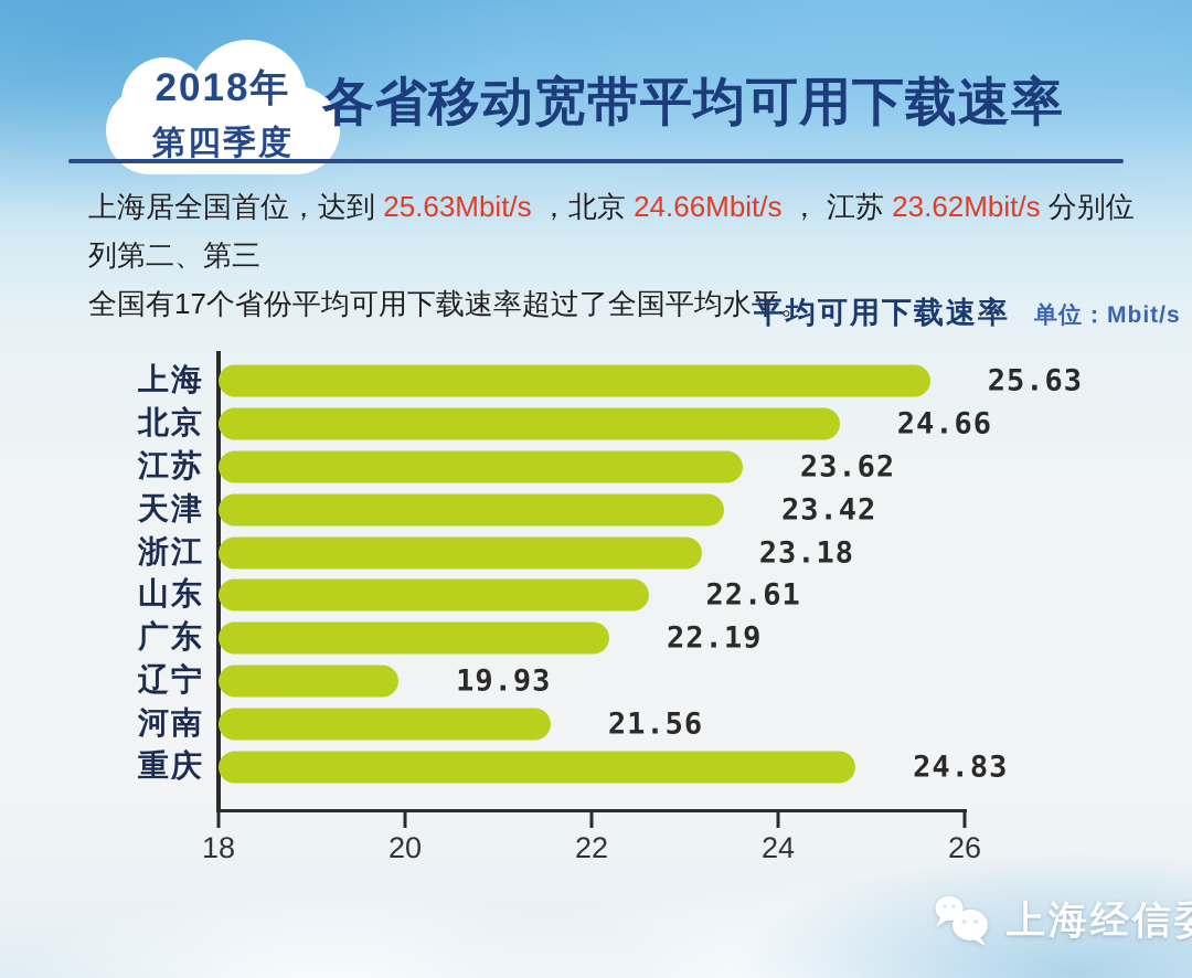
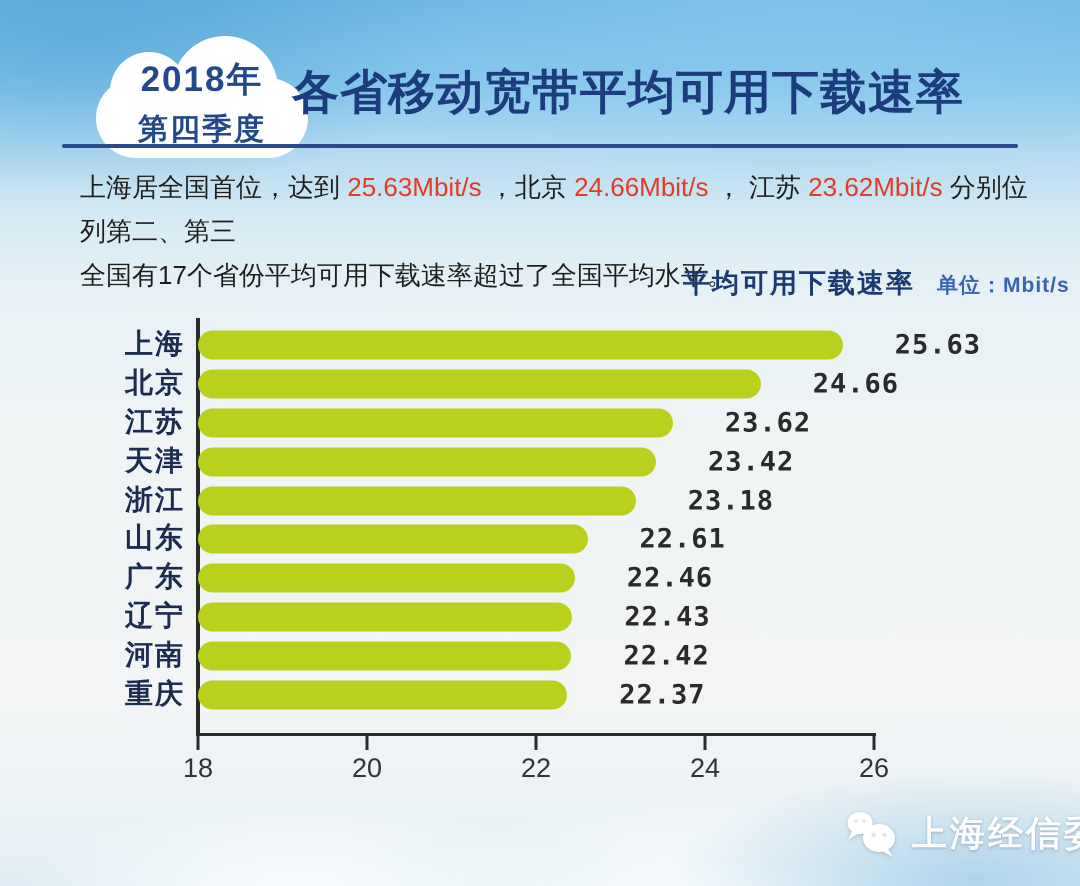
广东: 22.19 -> 22.46
辽宁: 19.93 -> 22.43
河南: 21.56 -> 22.42
重庆: 24.83 -> 22.37
